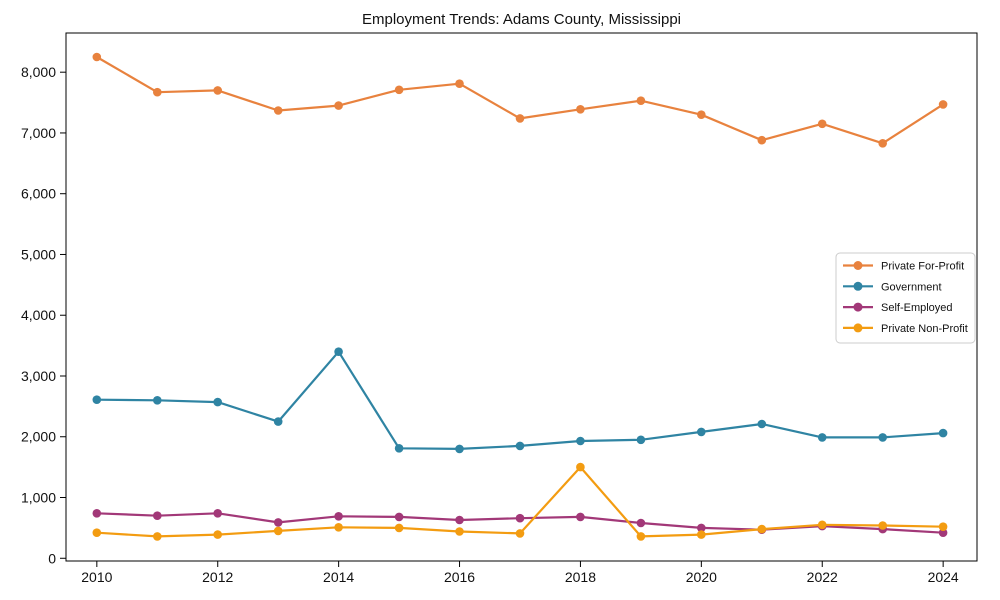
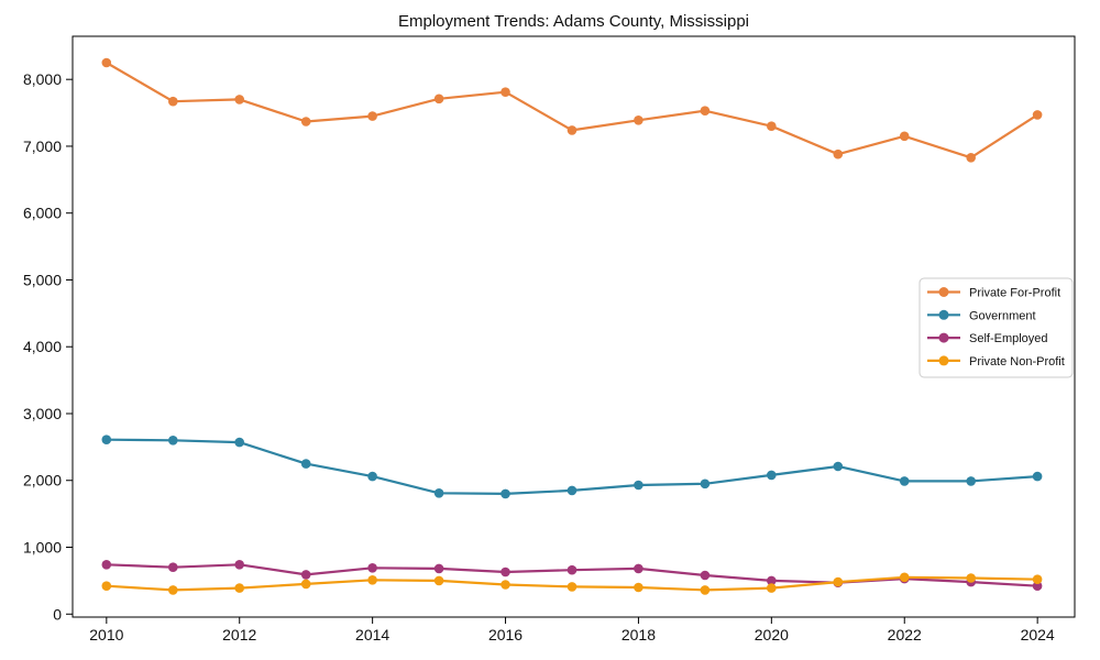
Government/2014: 3400 -> 2100
Private Non-Profit/2018: 1500 -> 400
